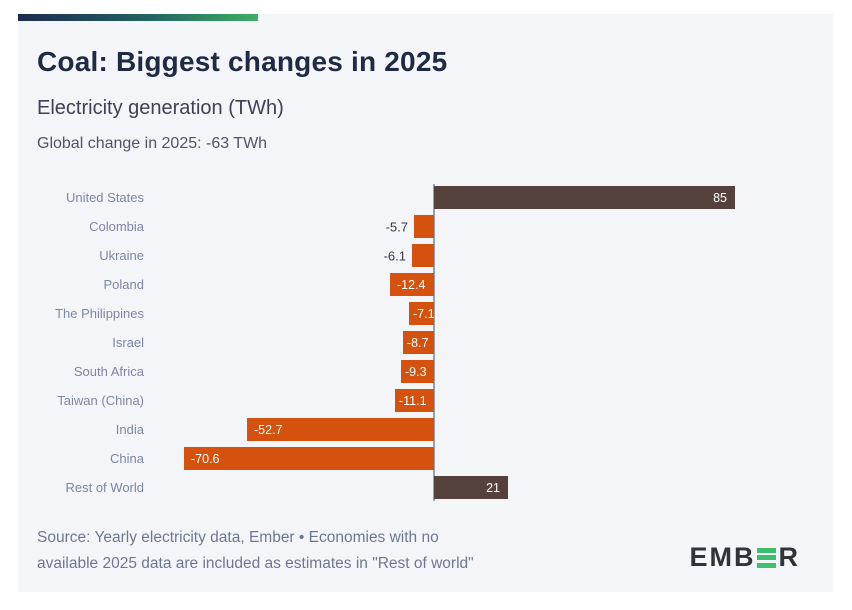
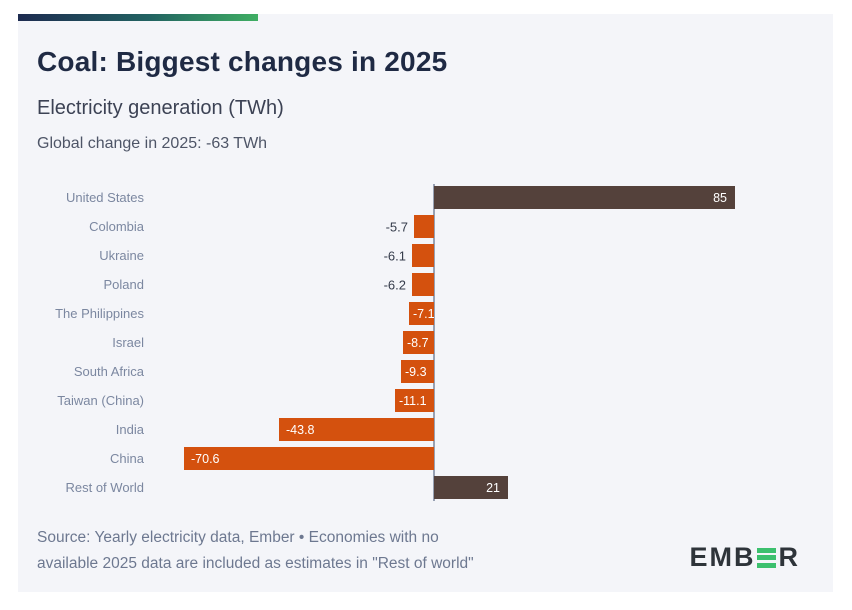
Poland: -12.4 -> -6.2
India: -52.7 -> -43.8
